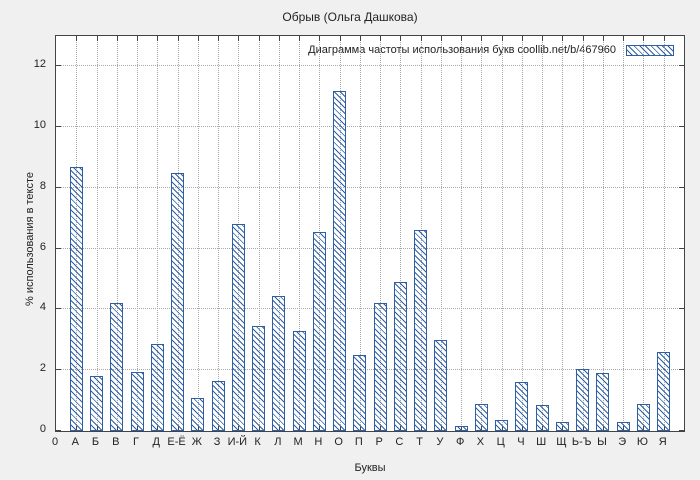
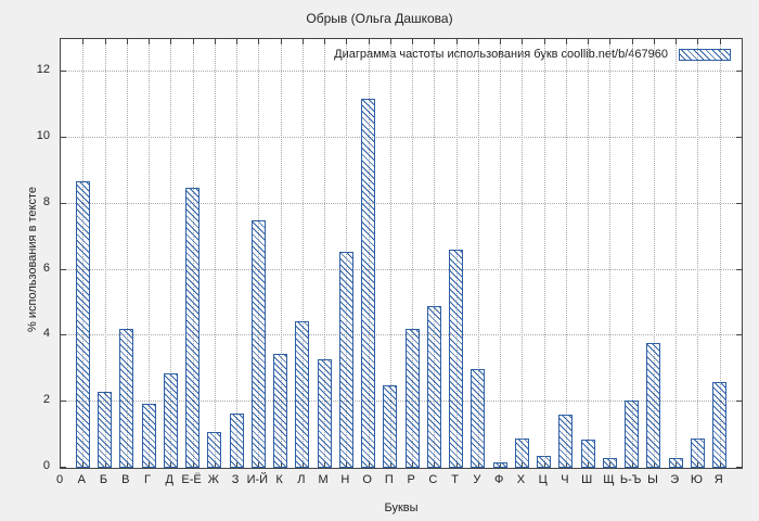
Б: 1.8 -> 2.3
И-Й: 6.8 -> 7.5
Ы: 1.9 -> 3.8
